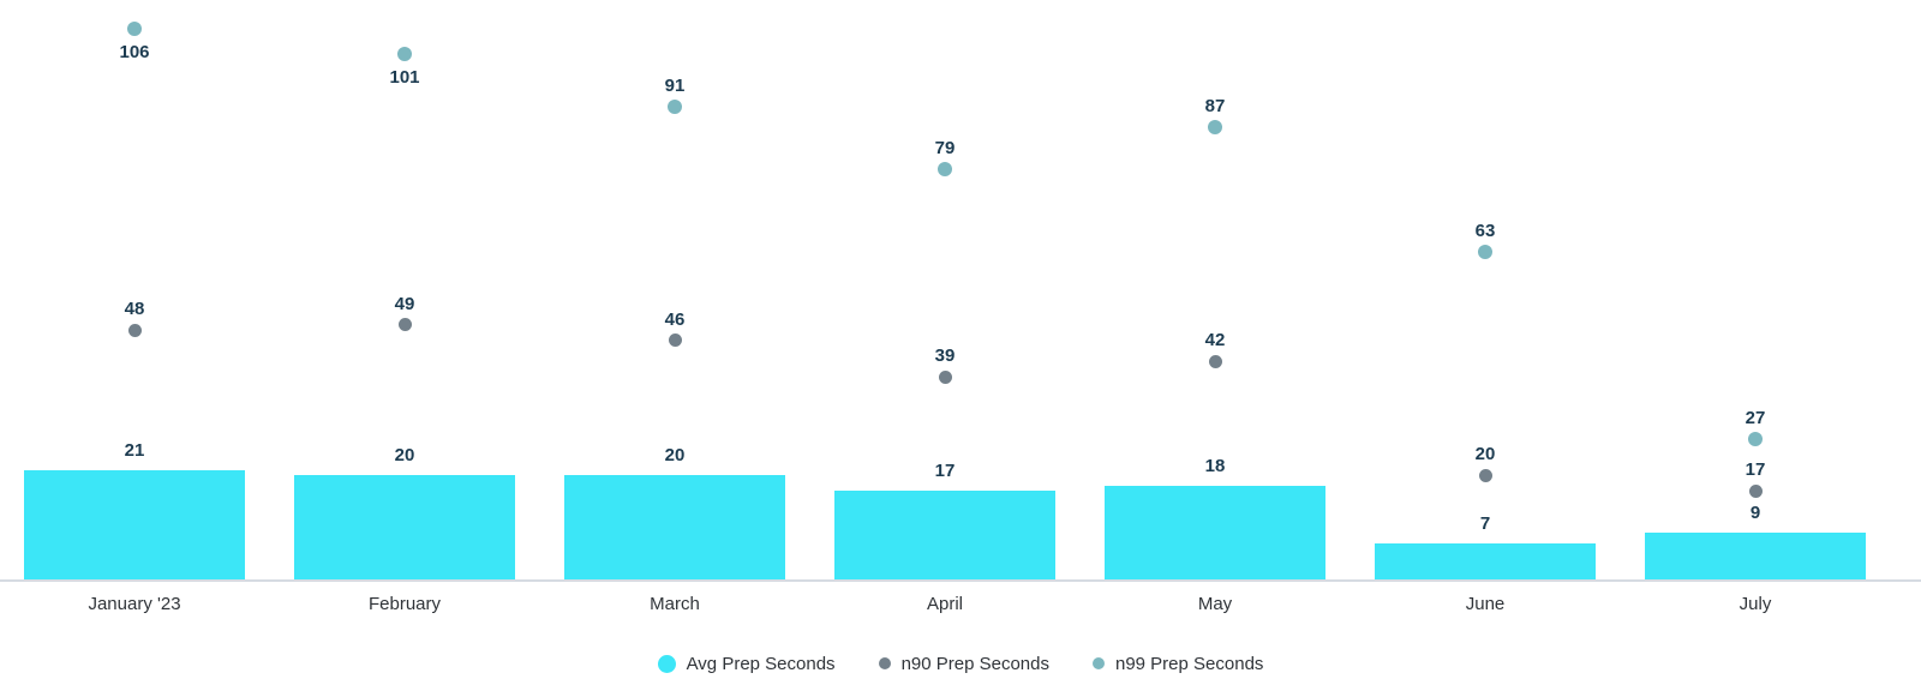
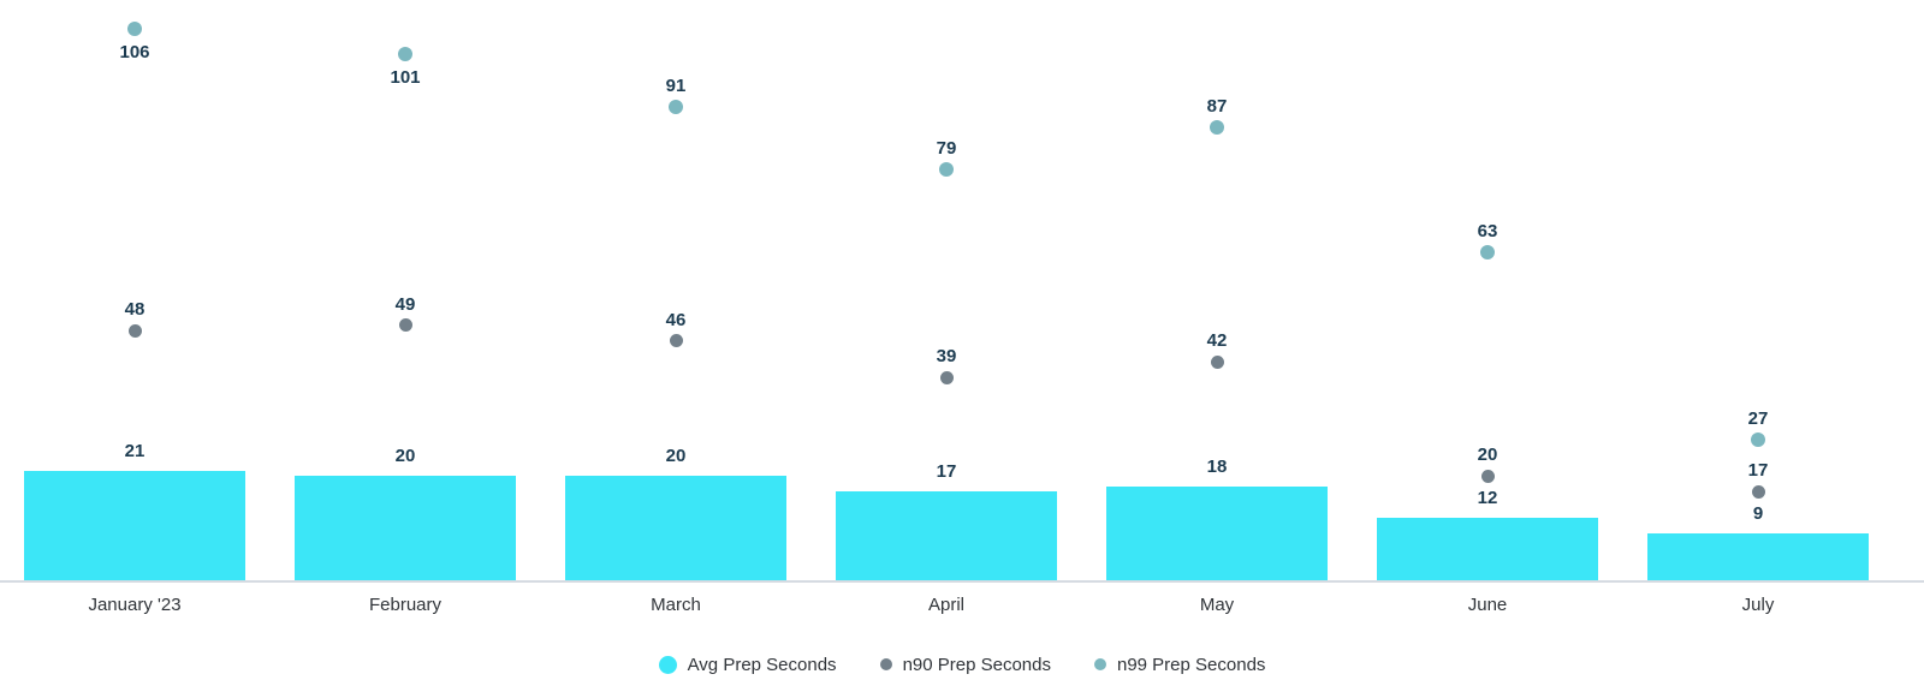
Avg Prep Seconds/June: 7 -> 12
